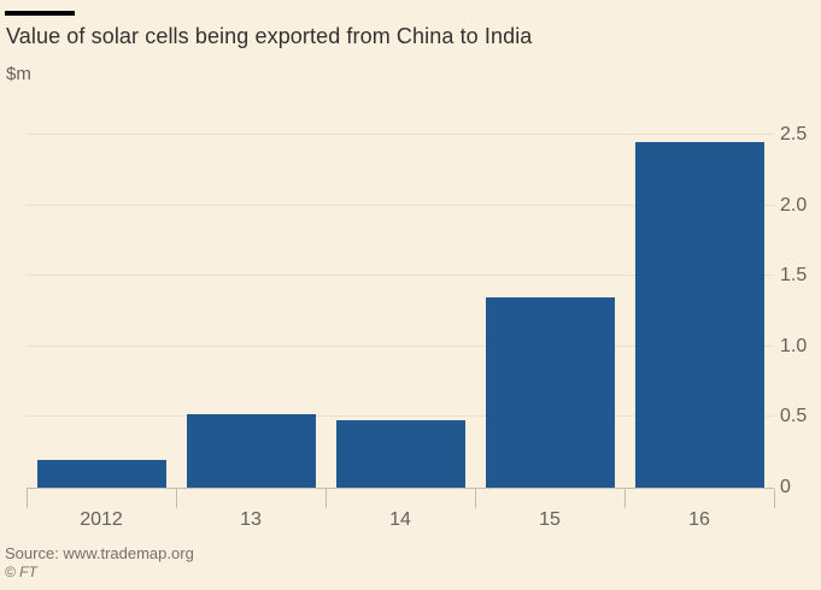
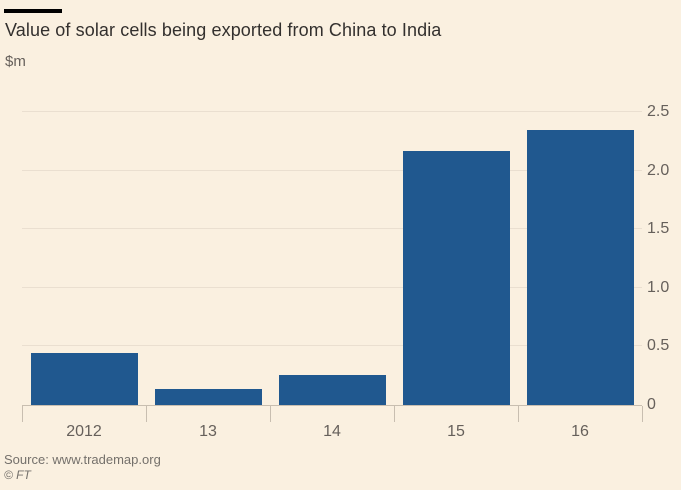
2012: 0.20 -> 0.44
13: 0.52 -> 0.14
14: 0.48 -> 0.26
15: 1.35 -> 2.17
16: 2.45 -> 2.35
